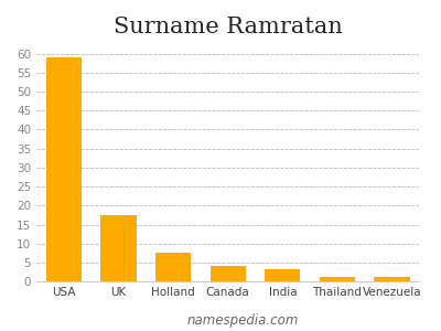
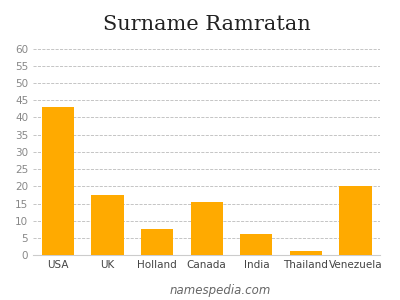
USA: 59.0 -> 43.0
Canada: 4.2 -> 15.5
India: 3.3 -> 6.0
Venezuela: 1.2 -> 20.0
